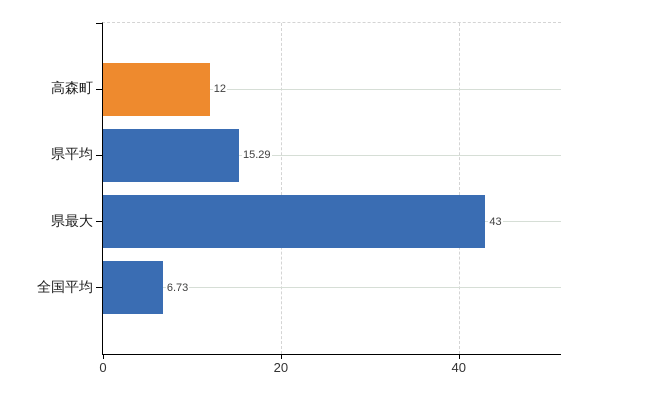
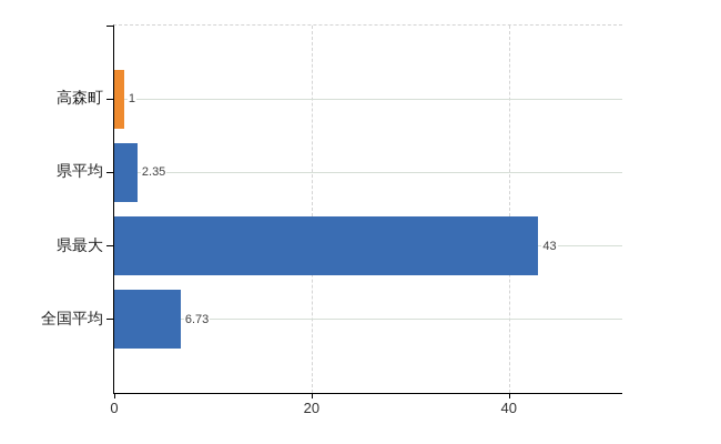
高森町: 12 -> 1
県平均: 15.29 -> 2.35
